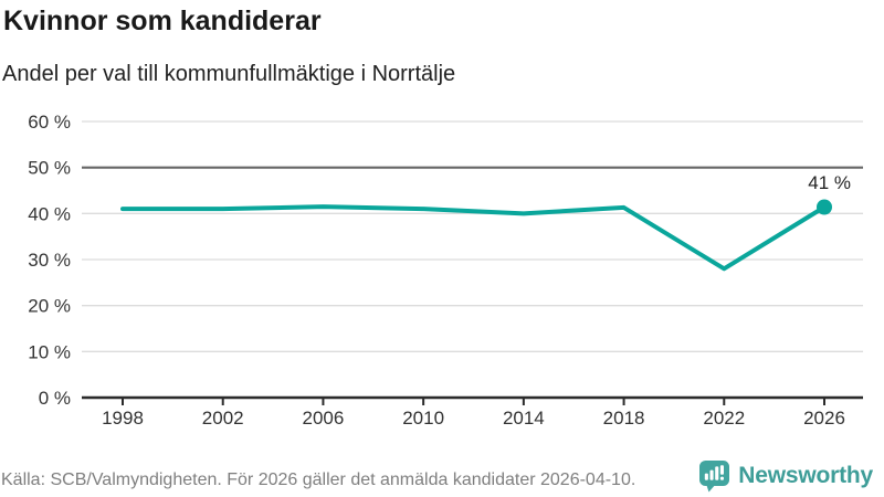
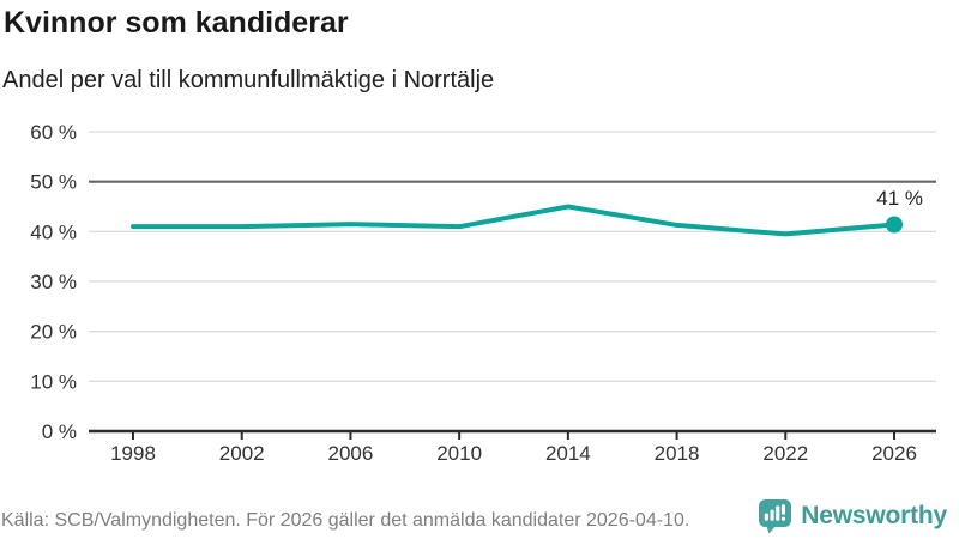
2014: 40% -> 45%
2022: 28% -> 40%
